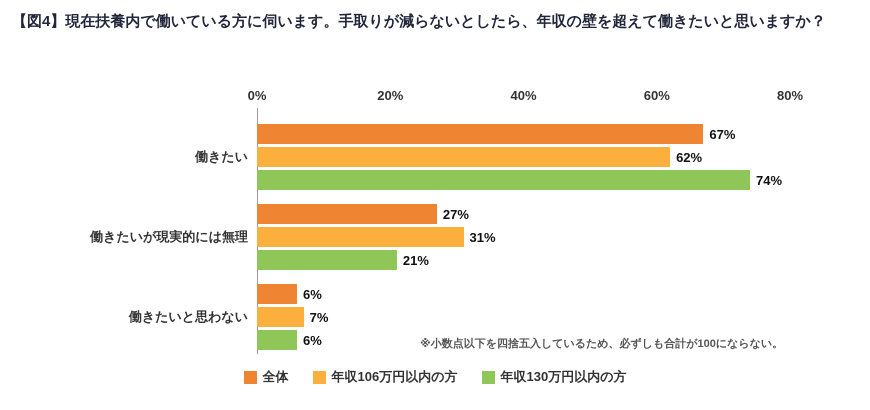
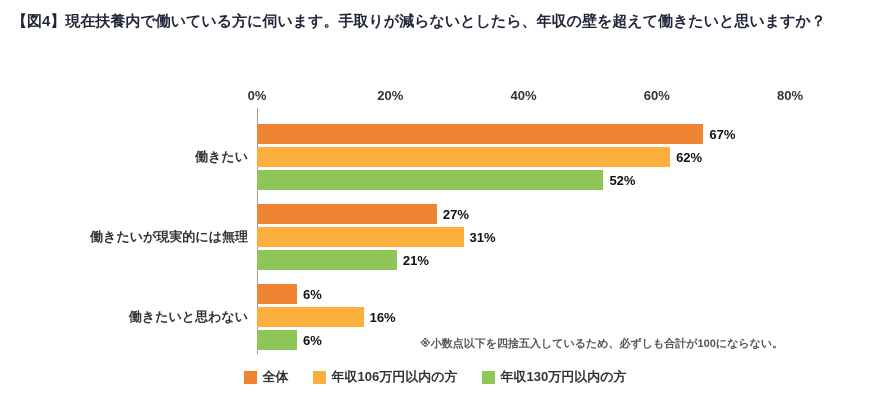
年収130万円以内の方/働きたい: 74% -> 52%
年収106万円以内の方/働きたいと思わない: 7% -> 16%
